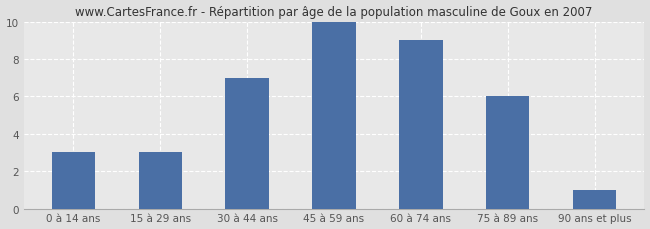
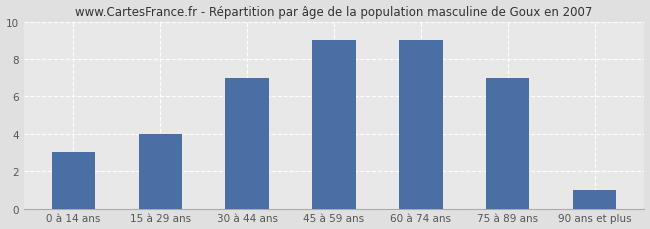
15 à 29 ans: 3 -> 4
45 à 59 ans: 10 -> 9
75 à 89 ans: 6 -> 7
